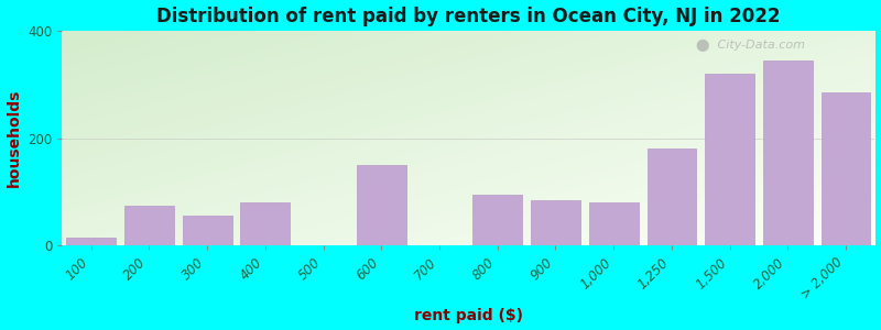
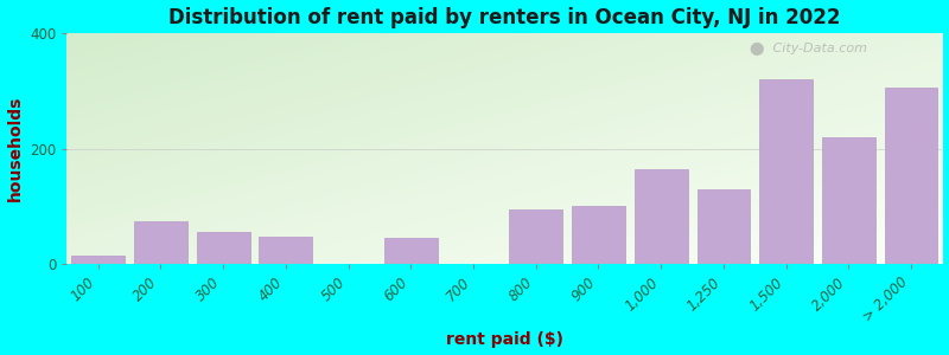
400: 80 -> 48
600: 150 -> 45
900: 85 -> 100
1,000: 80 -> 165
1,250: 180 -> 130
2,000: 345 -> 220
> 2,000: 285 -> 305
